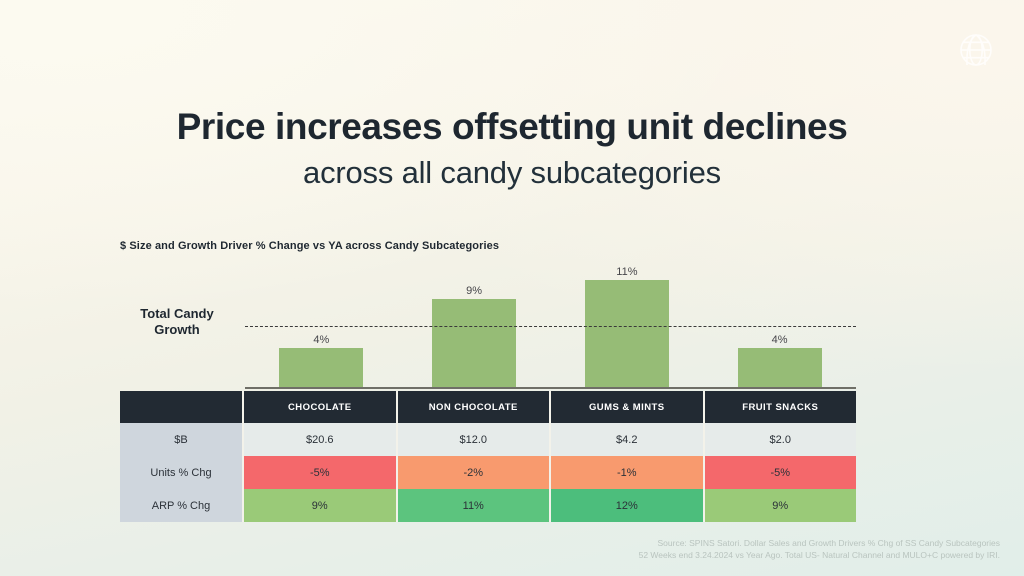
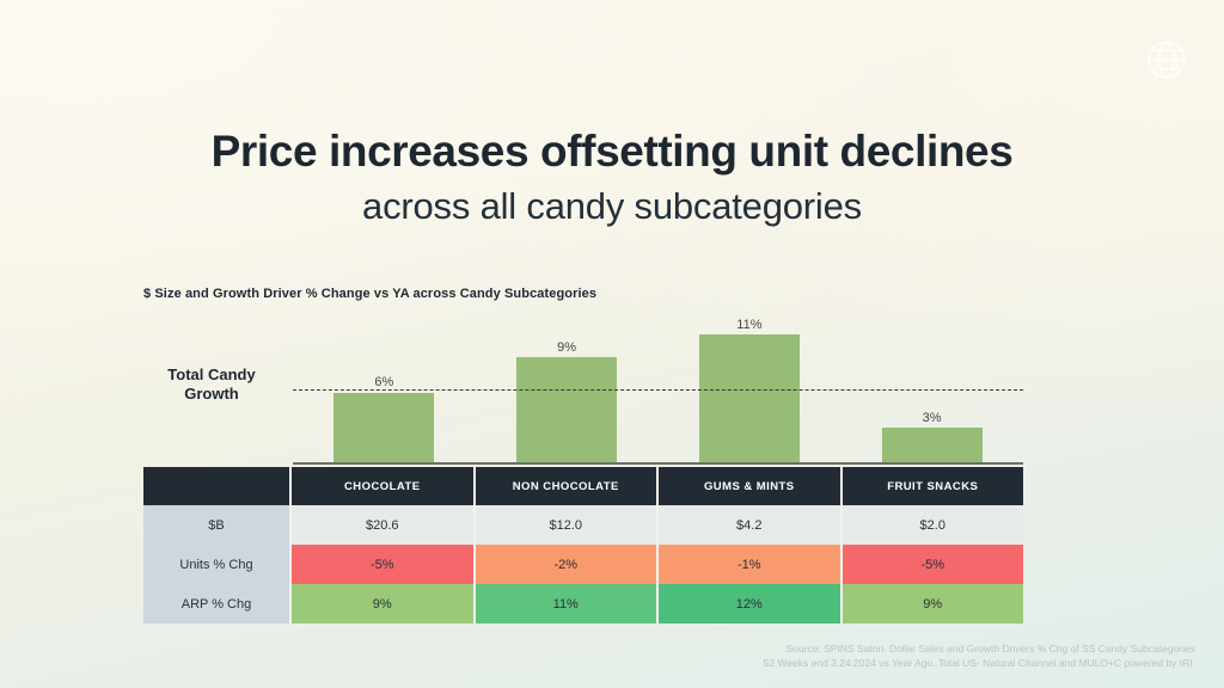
CHOCOLATE: 4% -> 6%
FRUIT SNACKS: 4% -> 3%
